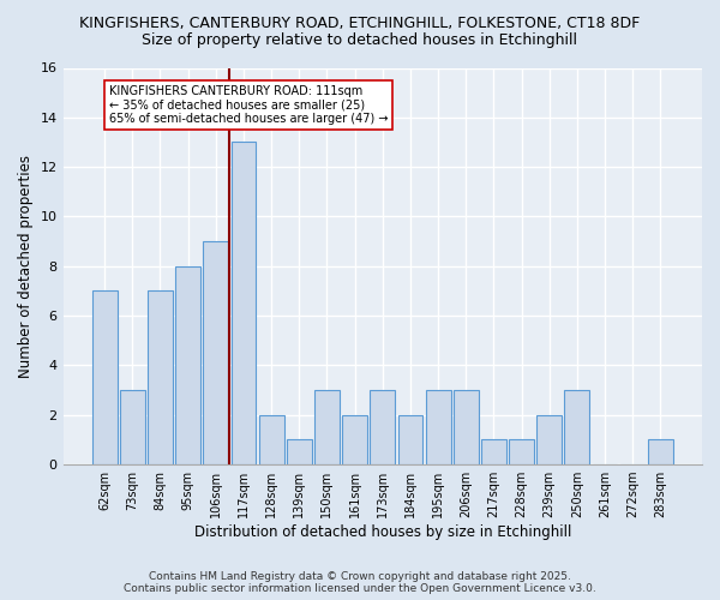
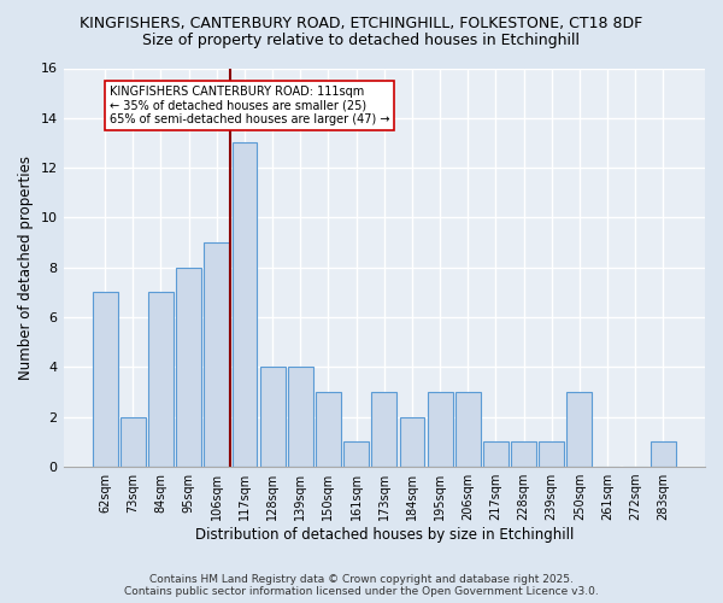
73sqm: 3 -> 2
128sqm: 2 -> 4
139sqm: 1 -> 4
161sqm: 2 -> 1
239sqm: 2 -> 1
